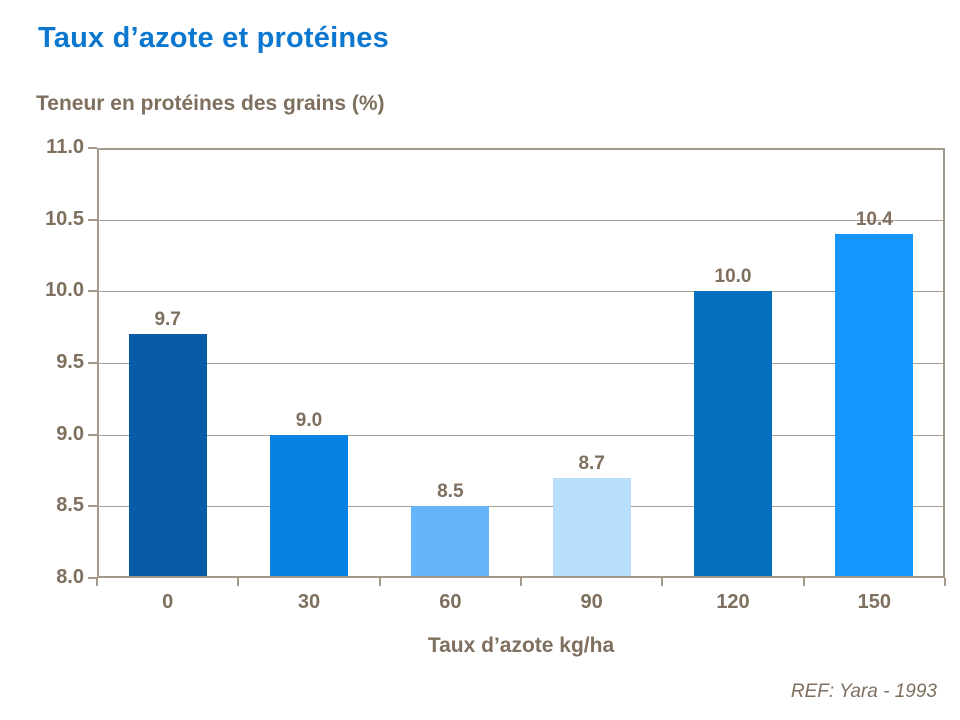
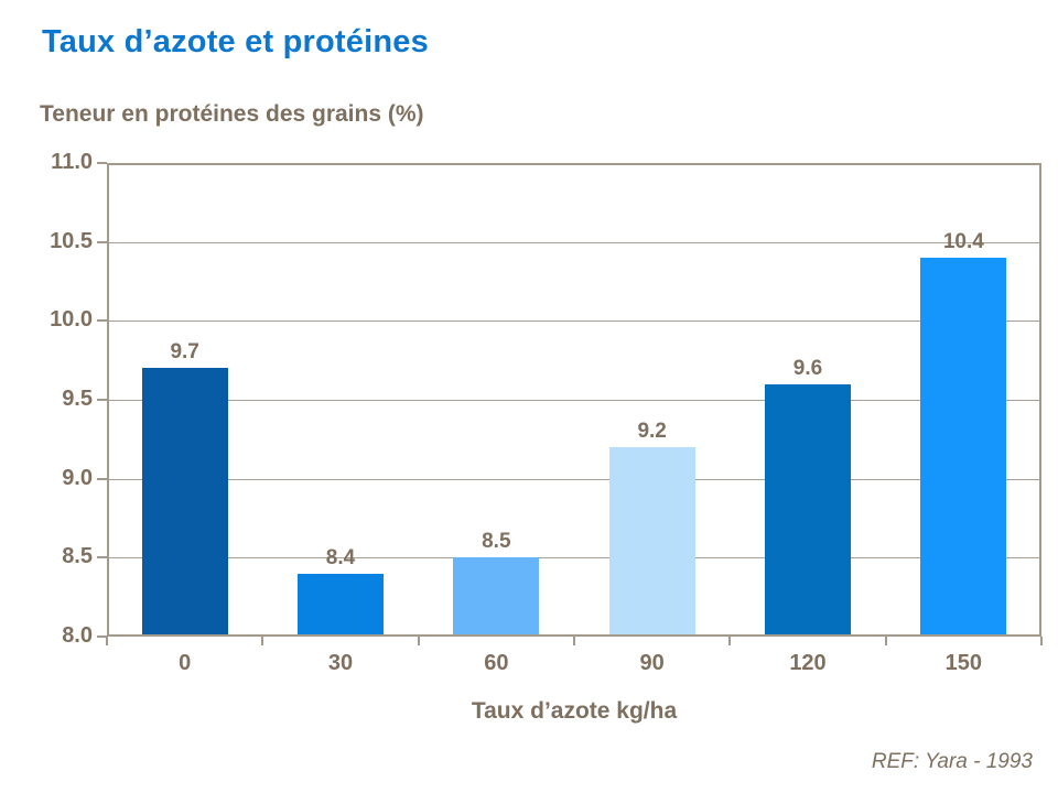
30: 9.0 -> 8.4
90: 8.7 -> 9.2
120: 10.0 -> 9.6
